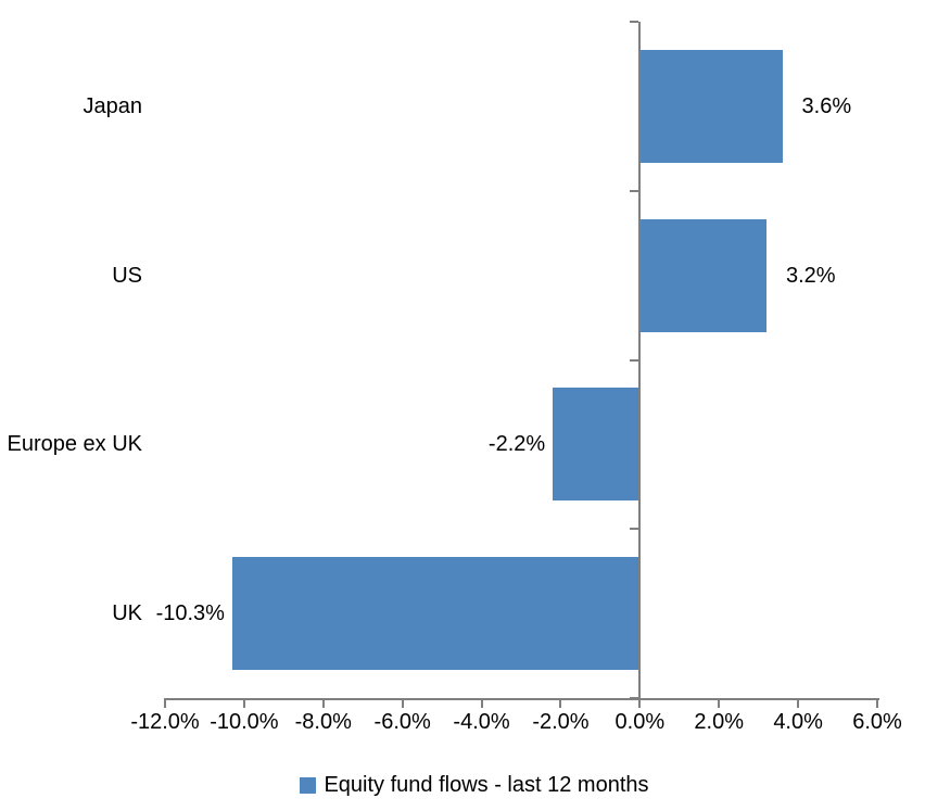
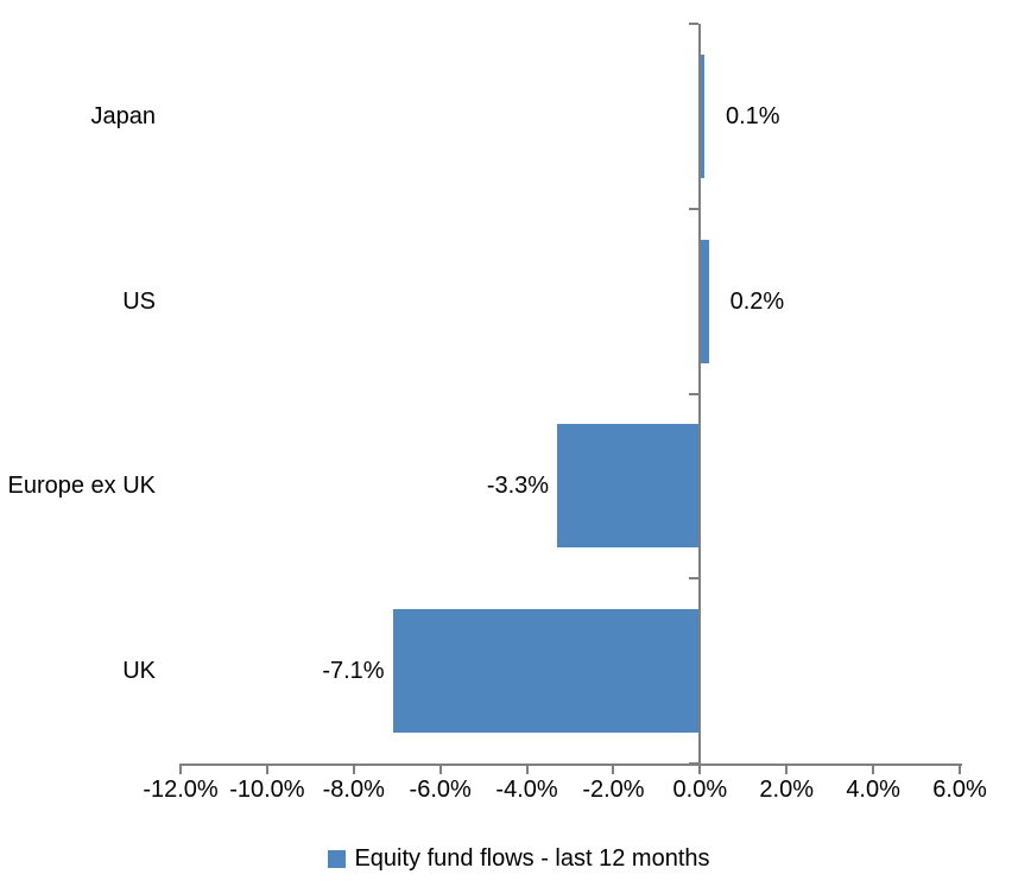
Japan: 3.6% -> 0.1%
US: 3.2% -> 0.2%
Europe ex UK: -2.2% -> -3.3%
UK: -10.3% -> -7.1%
